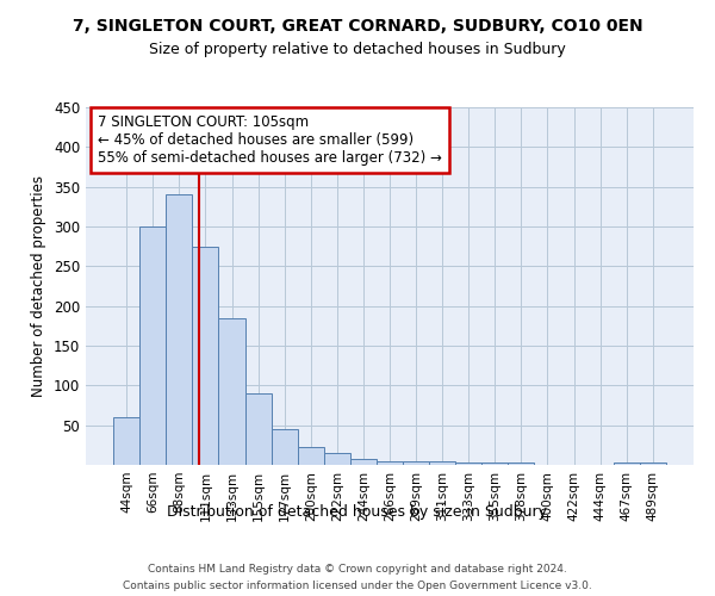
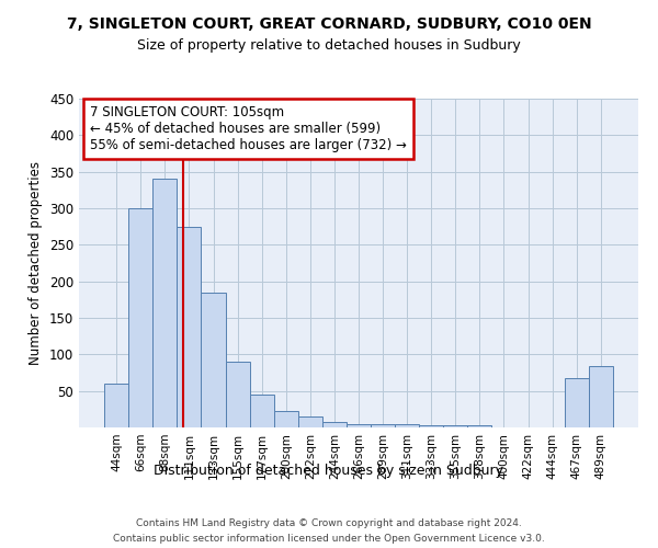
467sqm: 3 -> 68
489sqm: 3 -> 84
